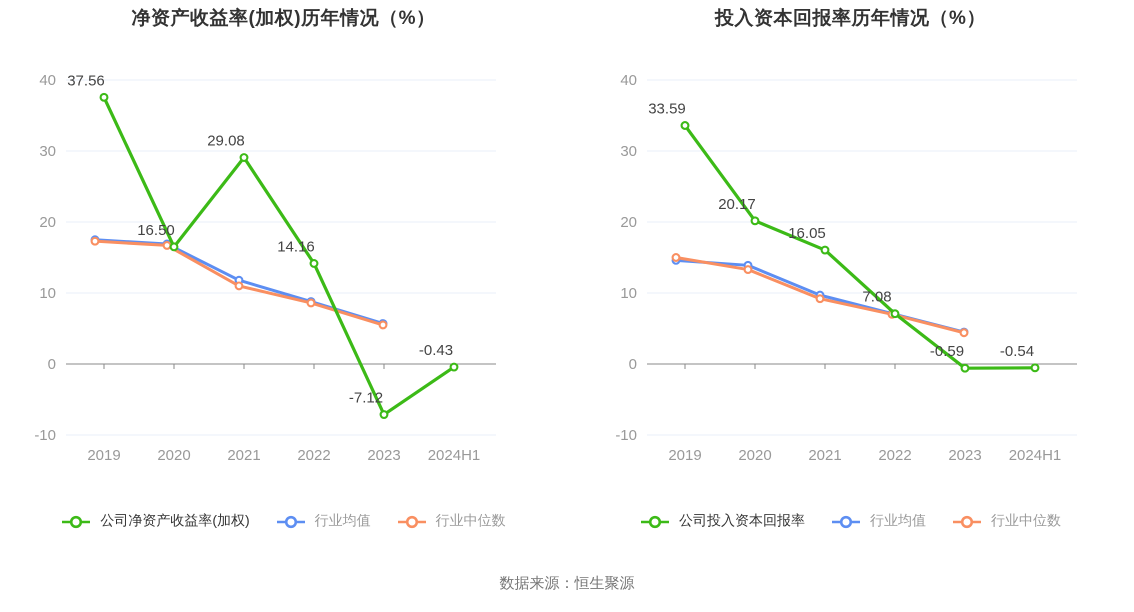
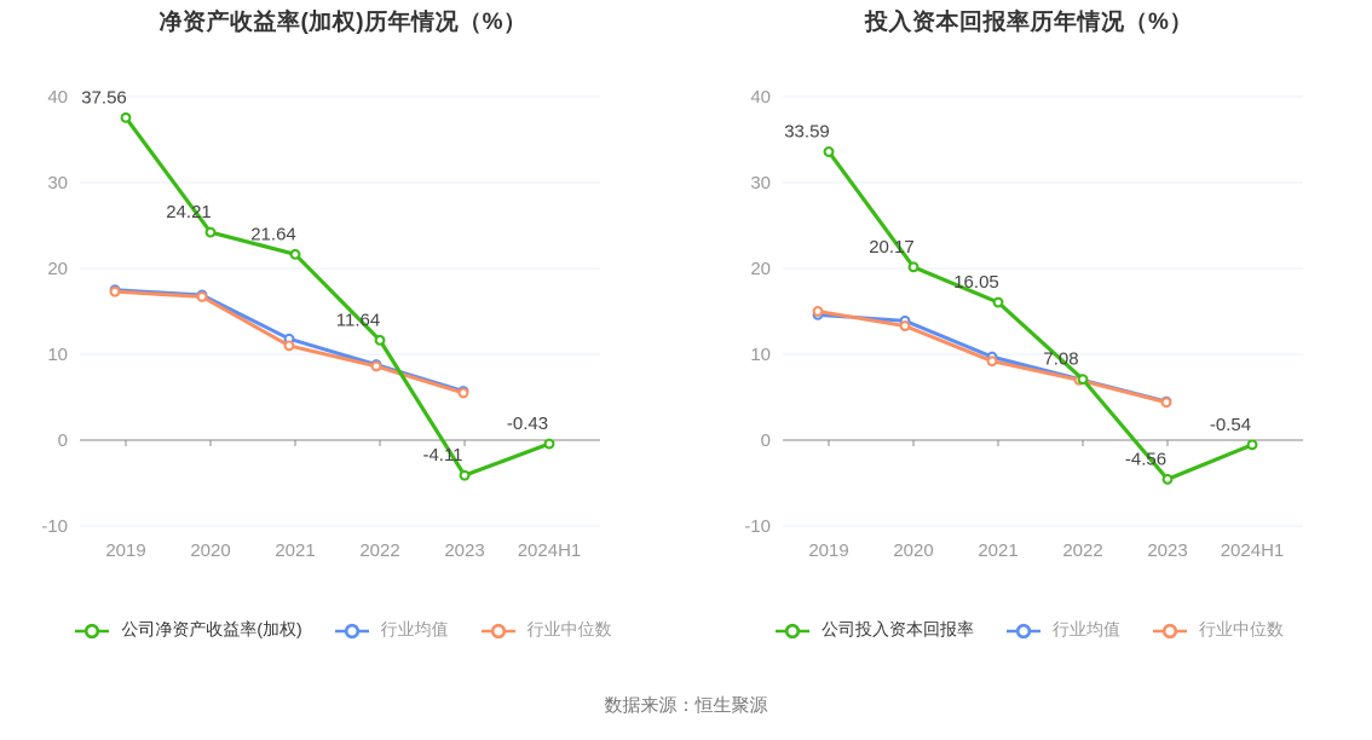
净资产收益率(加权)历年情况（%）/公司净资产收益率(加权)/2020: 16.50 -> 24.21
净资产收益率(加权)历年情况（%）/公司净资产收益率(加权)/2021: 29.08 -> 21.64
净资产收益率(加权)历年情况（%）/公司净资产收益率(加权)/2022: 14.16 -> 11.64
净资产收益率(加权)历年情况（%）/公司净资产收益率(加权)/2023: -7.12 -> -4.11
投入资本回报率历年情况（%）/公司投入资本回报率/2023: -0.59 -> -4.56
